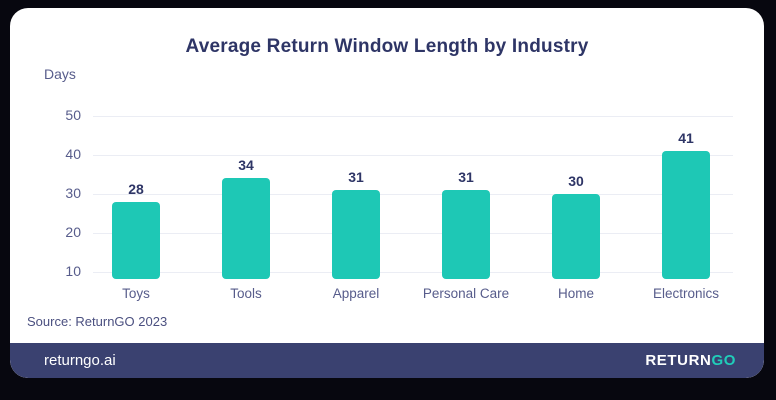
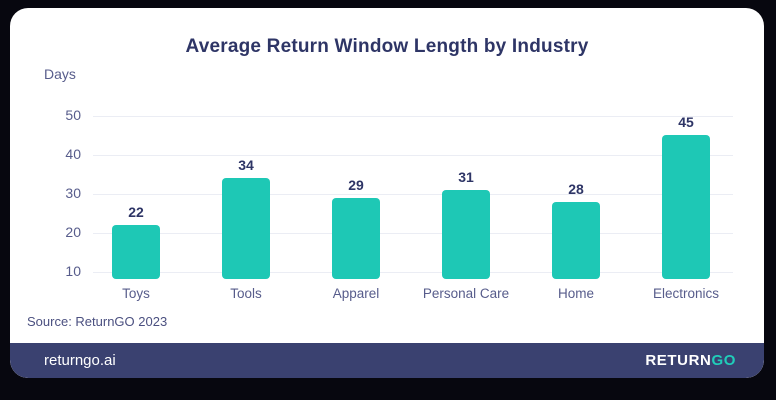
Toys: 28 -> 22
Apparel: 31 -> 29
Home: 30 -> 28
Electronics: 41 -> 45
